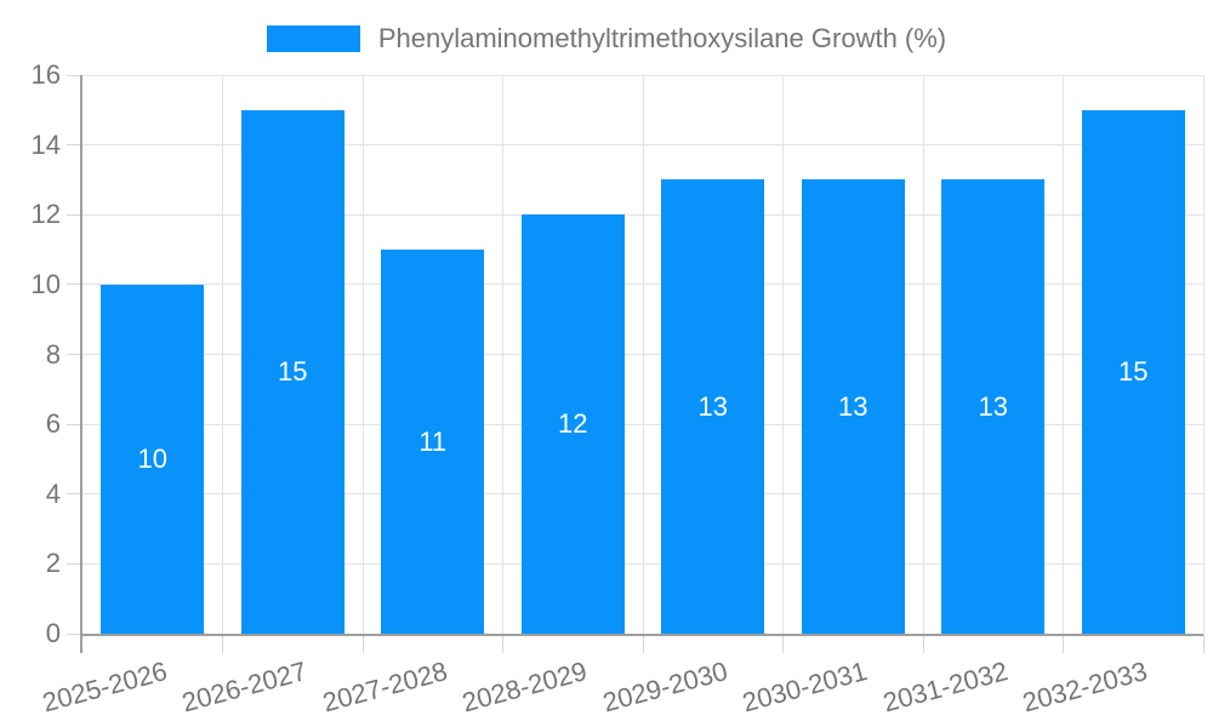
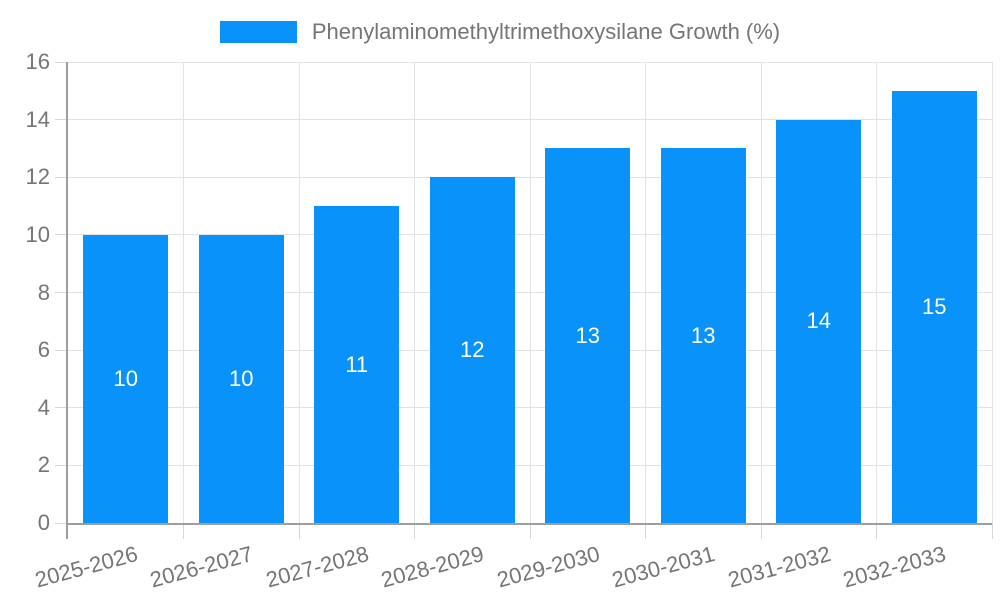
2026-2027: 15 -> 10
2031-2032: 13 -> 14
